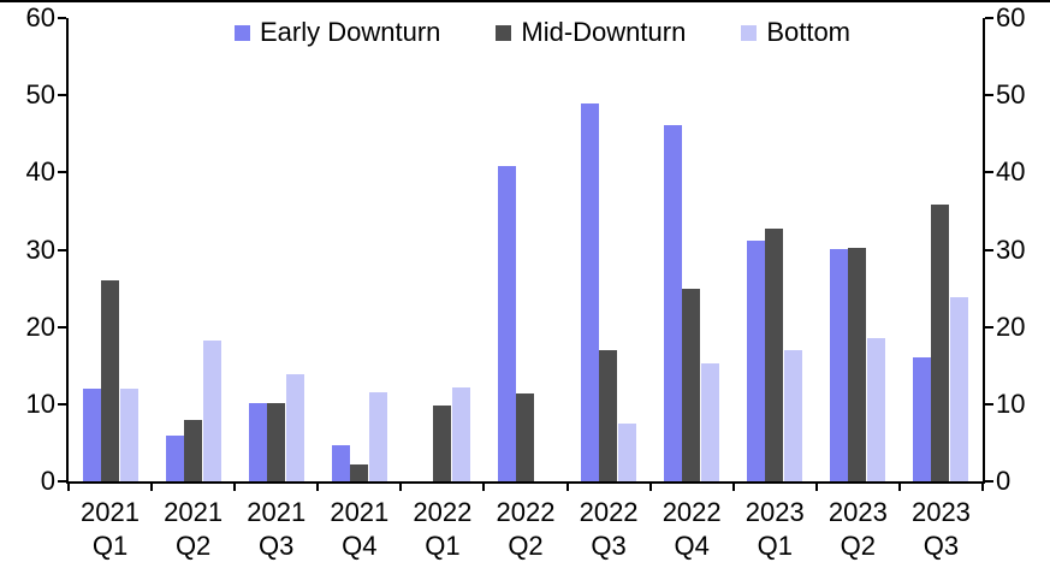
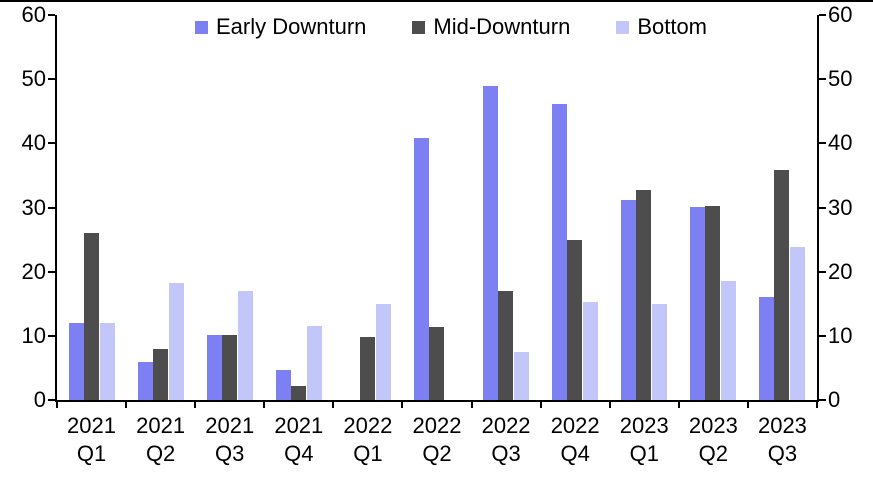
Bottom/2021 Q3: 14 -> 17
Bottom/2022 Q1: 12 -> 15
Bottom/2023 Q1: 17 -> 15
